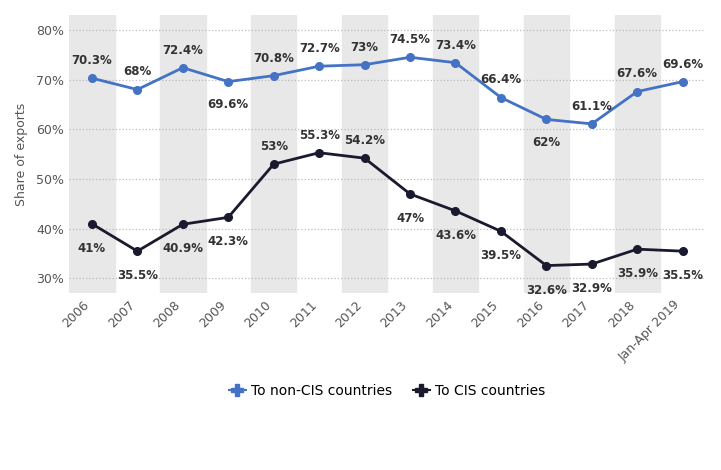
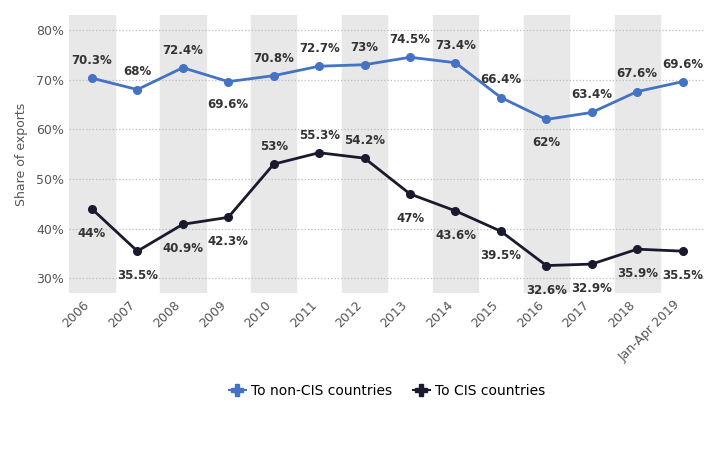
To CIS countries/2006: 41% -> 44%
To non-CIS countries/2017: 61.1% -> 63.4%
